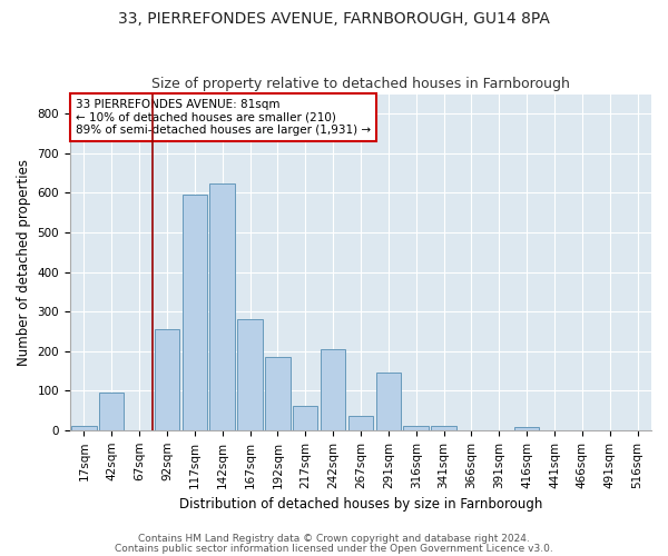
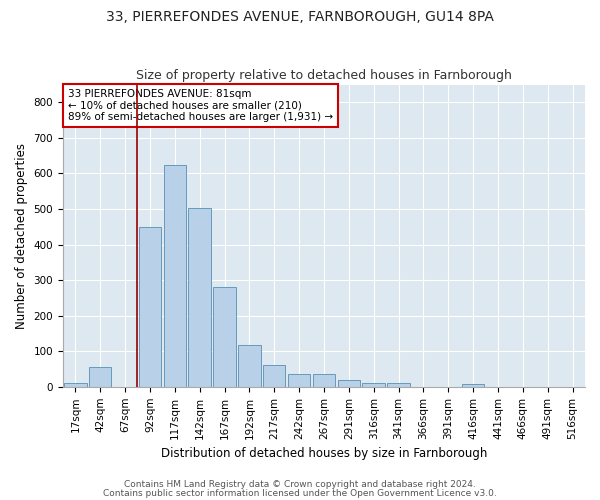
42sqm: 95 -> 55
92sqm: 255 -> 450
117sqm: 595 -> 625
142sqm: 625 -> 503
192sqm: 185 -> 118
242sqm: 205 -> 35
291sqm: 145 -> 20
